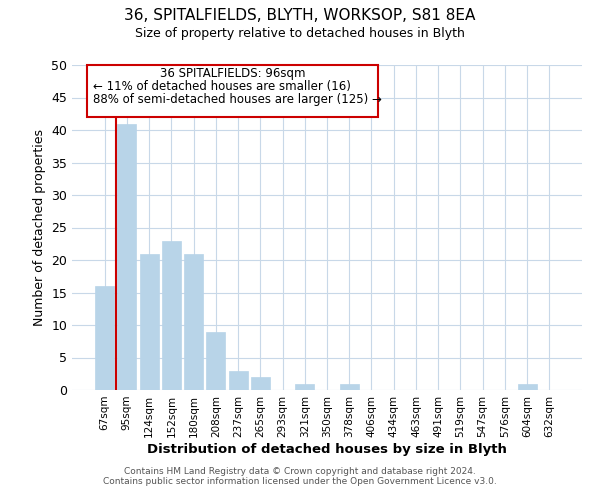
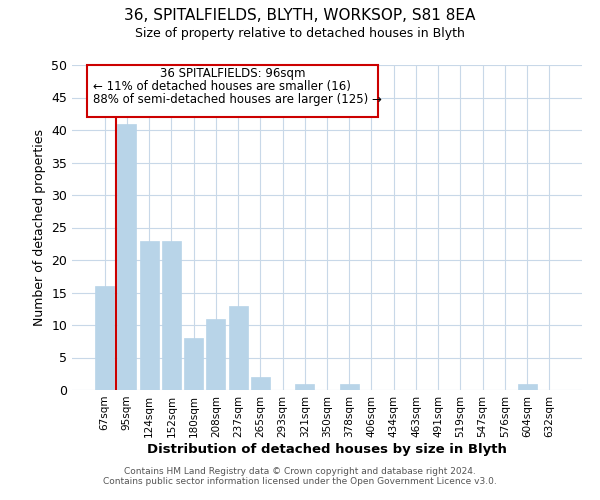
124sqm: 21 -> 23
180sqm: 21 -> 8
208sqm: 9 -> 11
237sqm: 3 -> 13
